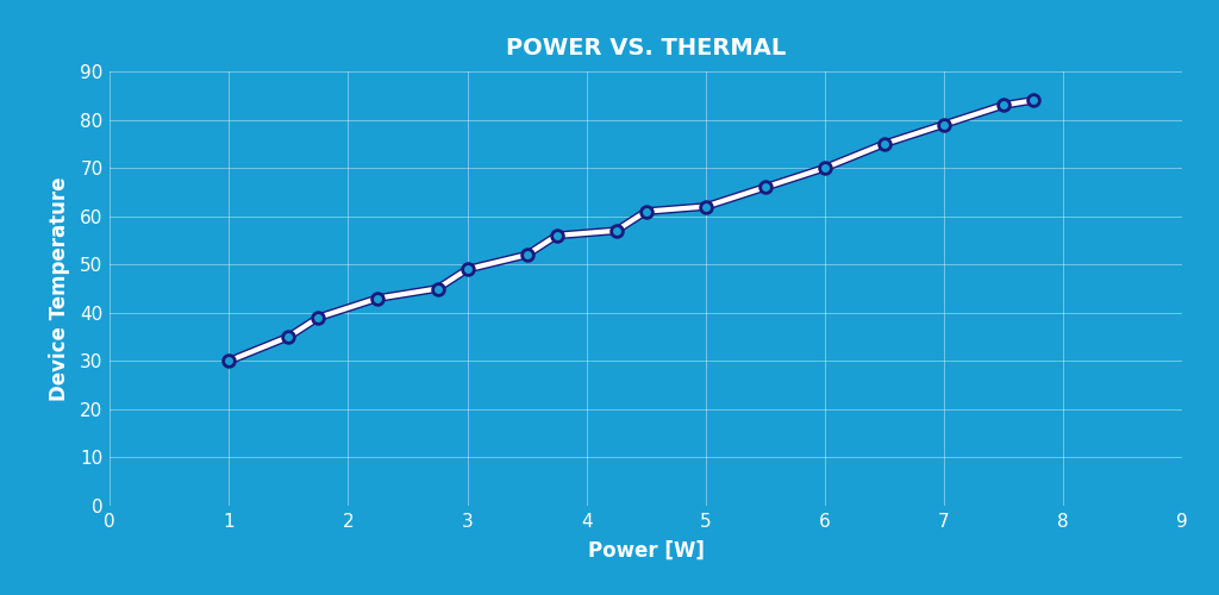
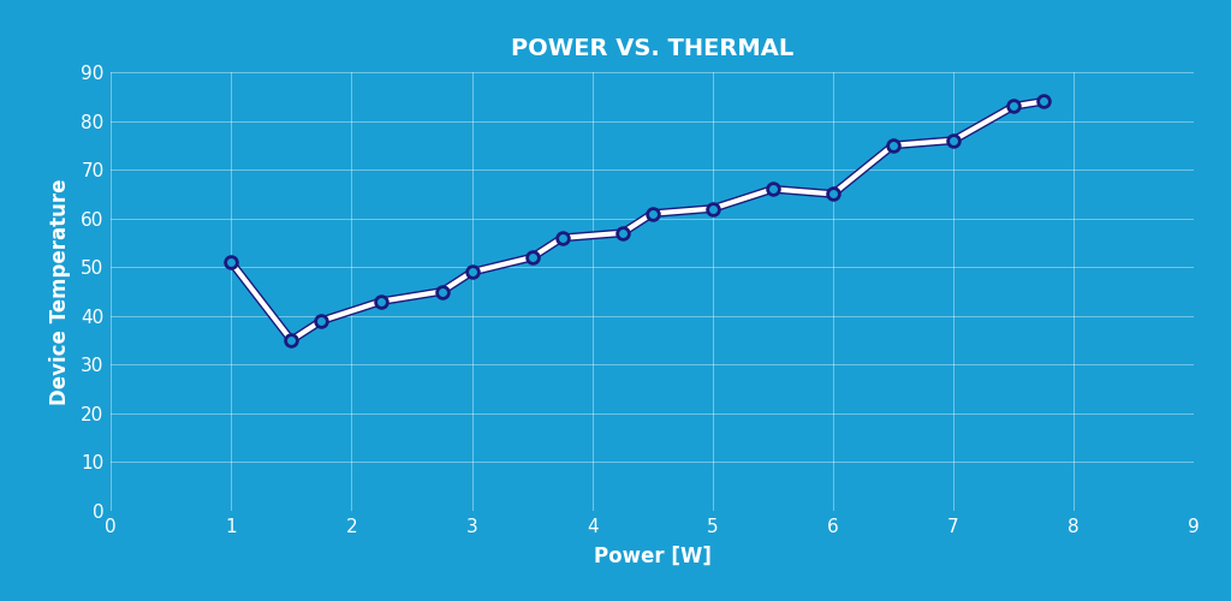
1: 30 -> 51
6: 70 -> 65
7: 79 -> 76
